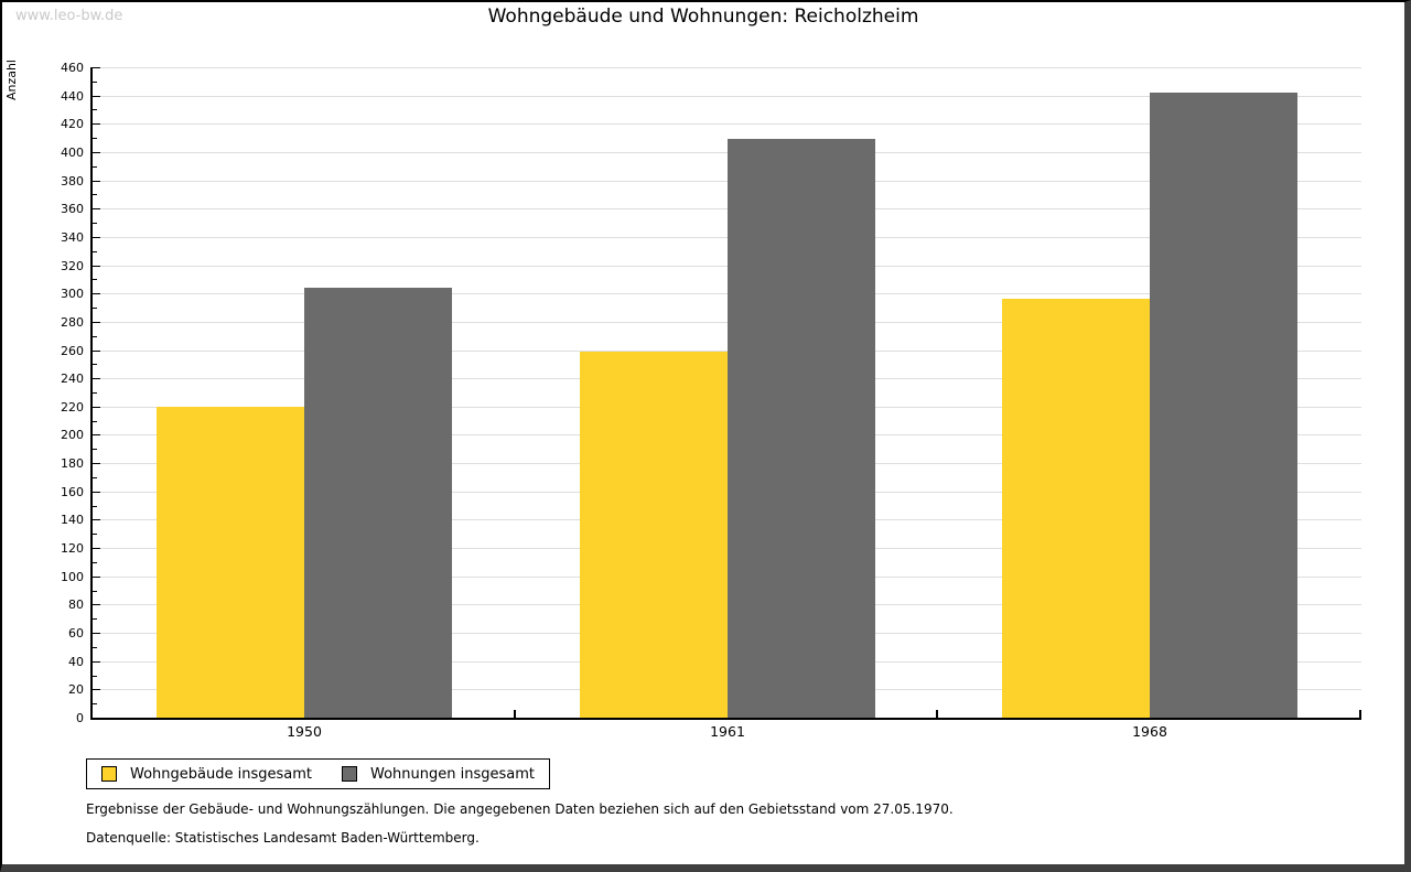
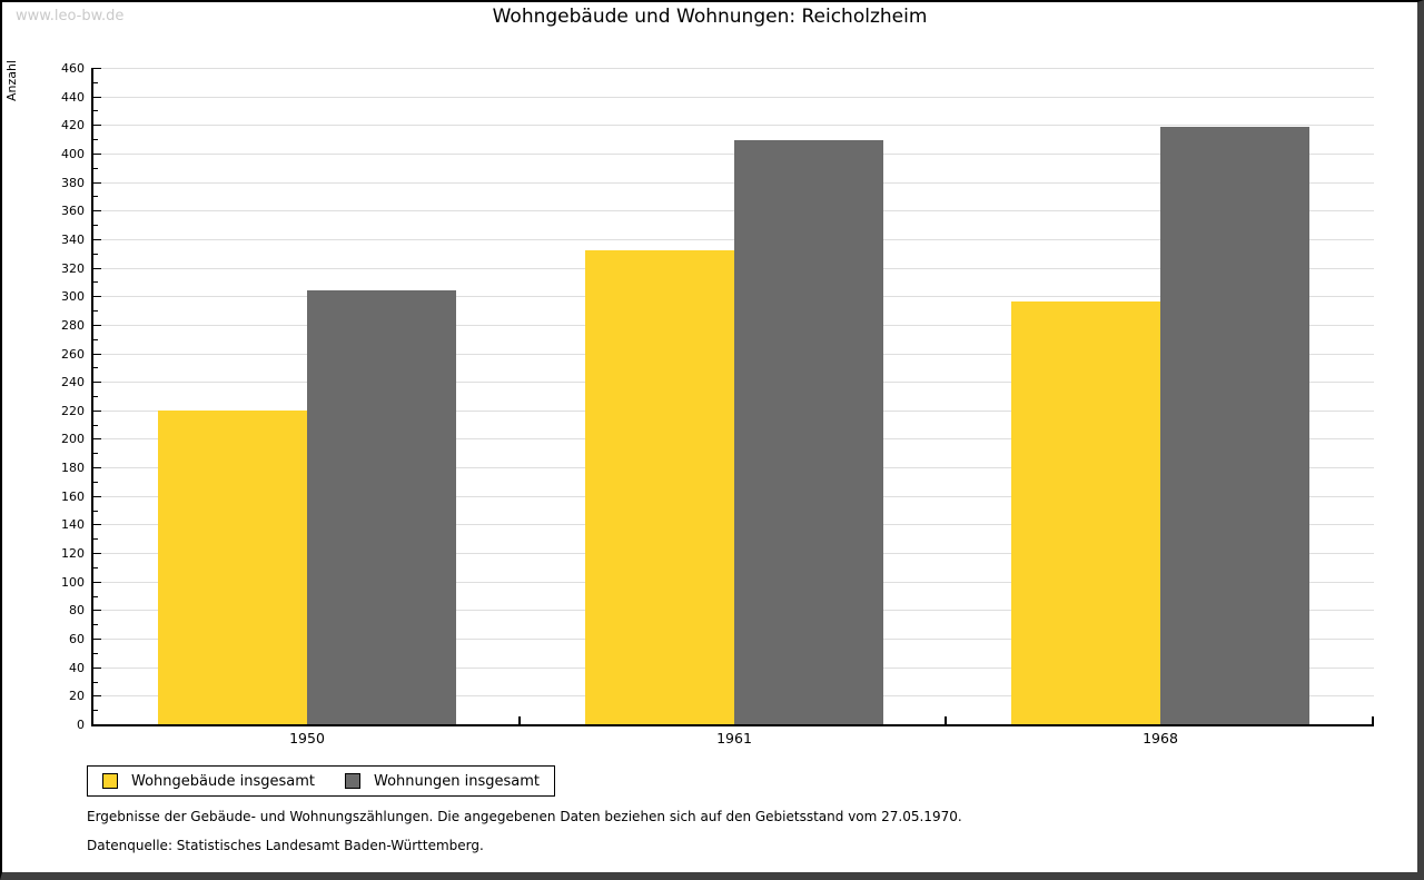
Wohngebäude insgesamt/1961: 259 -> 332
Wohnungen insgesamt/1968: 442 -> 419
